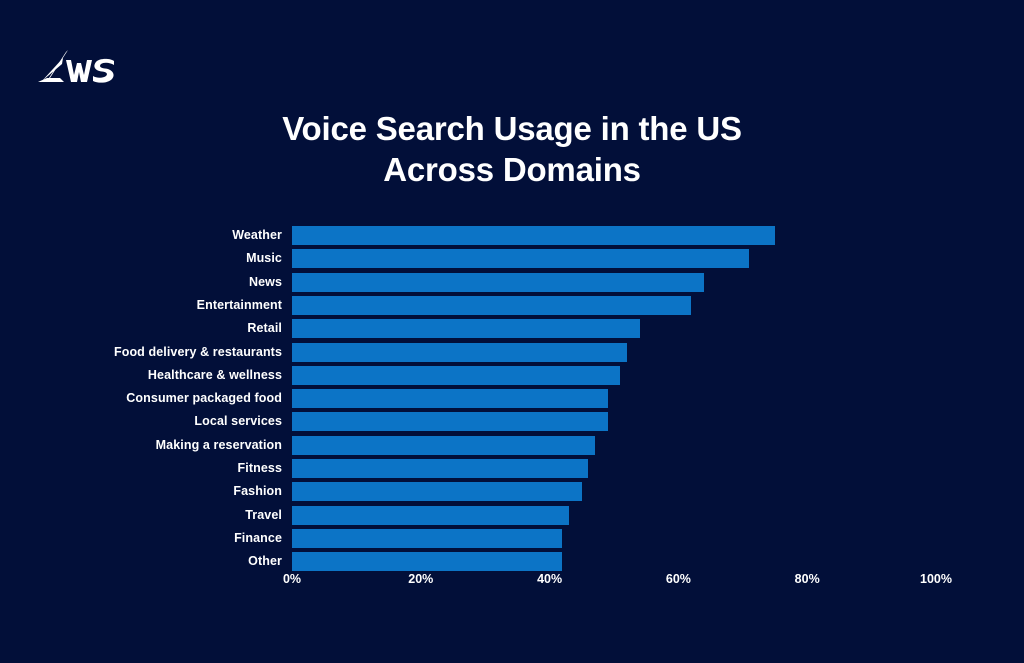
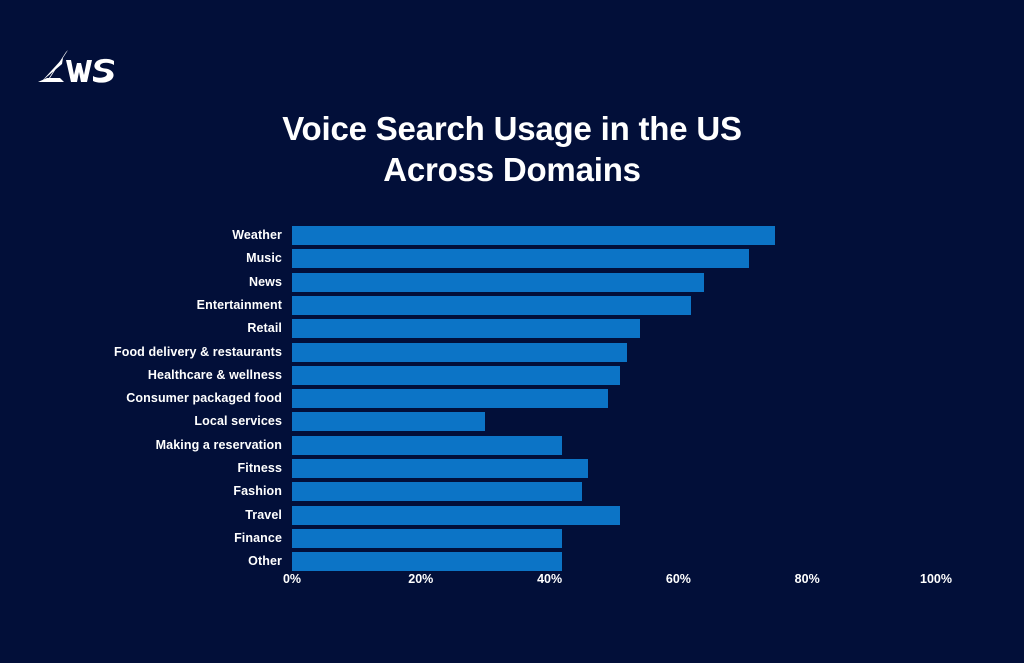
Local services: 49% -> 30%
Making a reservation: 47% -> 42%
Travel: 43% -> 51%
